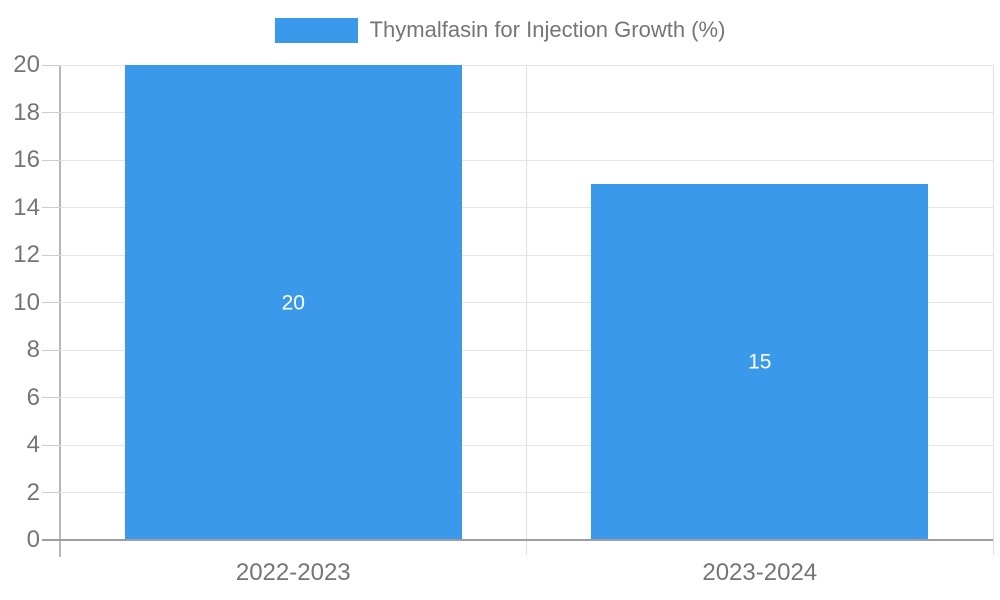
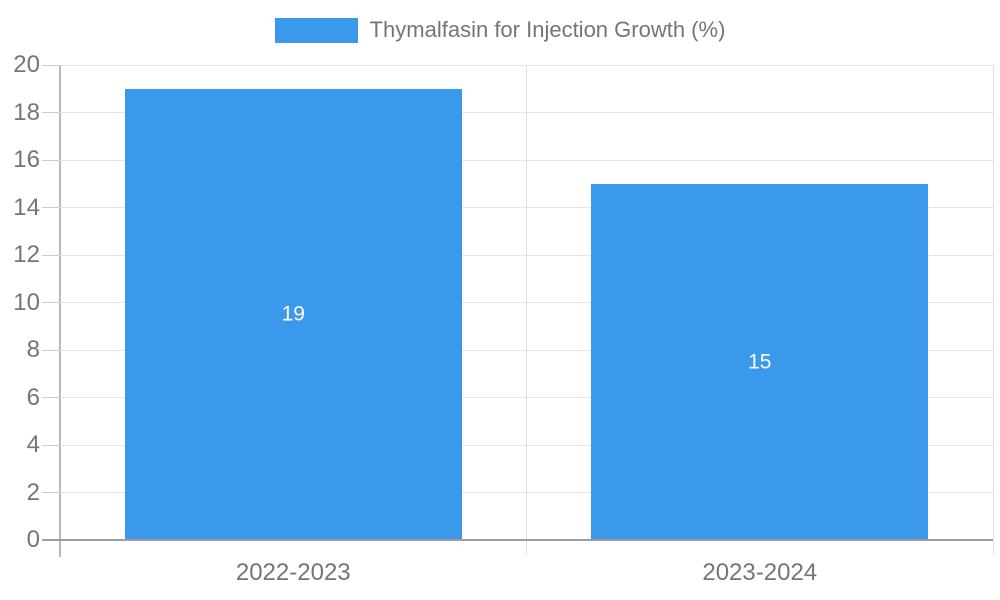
2022-2023: 20 -> 19
